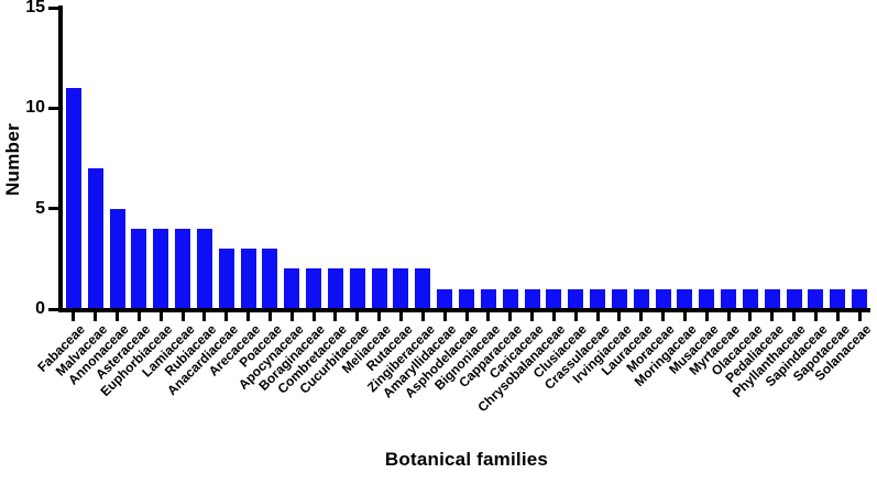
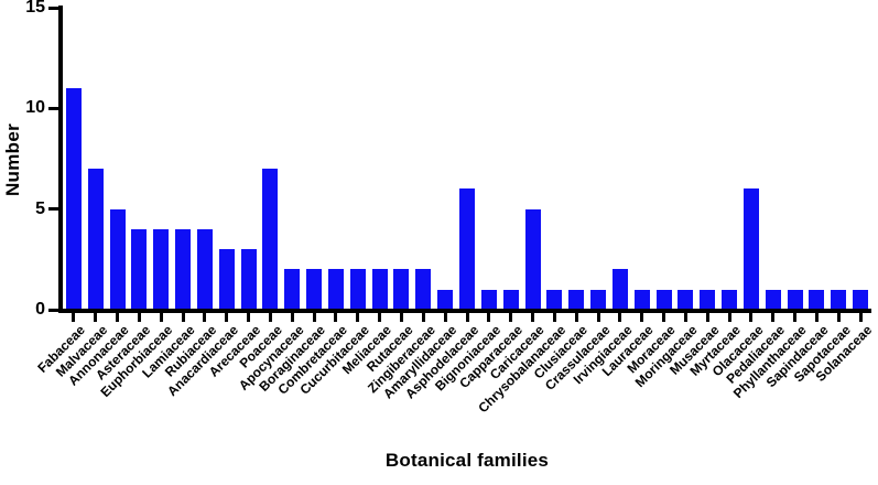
Poaceae: 3 -> 7
Asphodelaceae: 1 -> 6
Caricaceae: 1 -> 5
Irvingiaceae: 1 -> 2
Olacaceae: 1 -> 6
